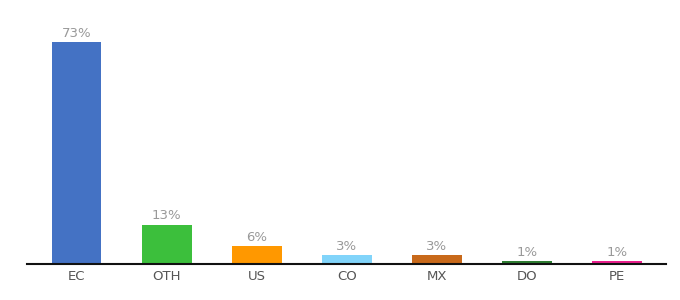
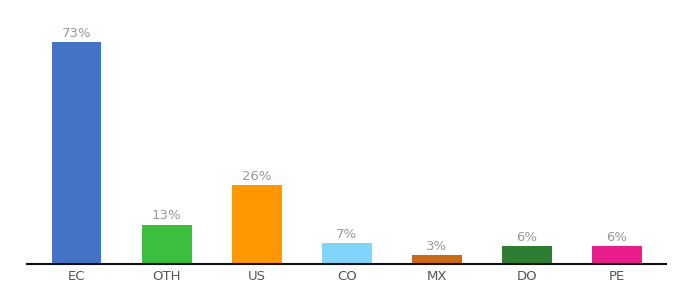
US: 6% -> 26%
CO: 3% -> 7%
DO: 1% -> 6%
PE: 1% -> 6%
